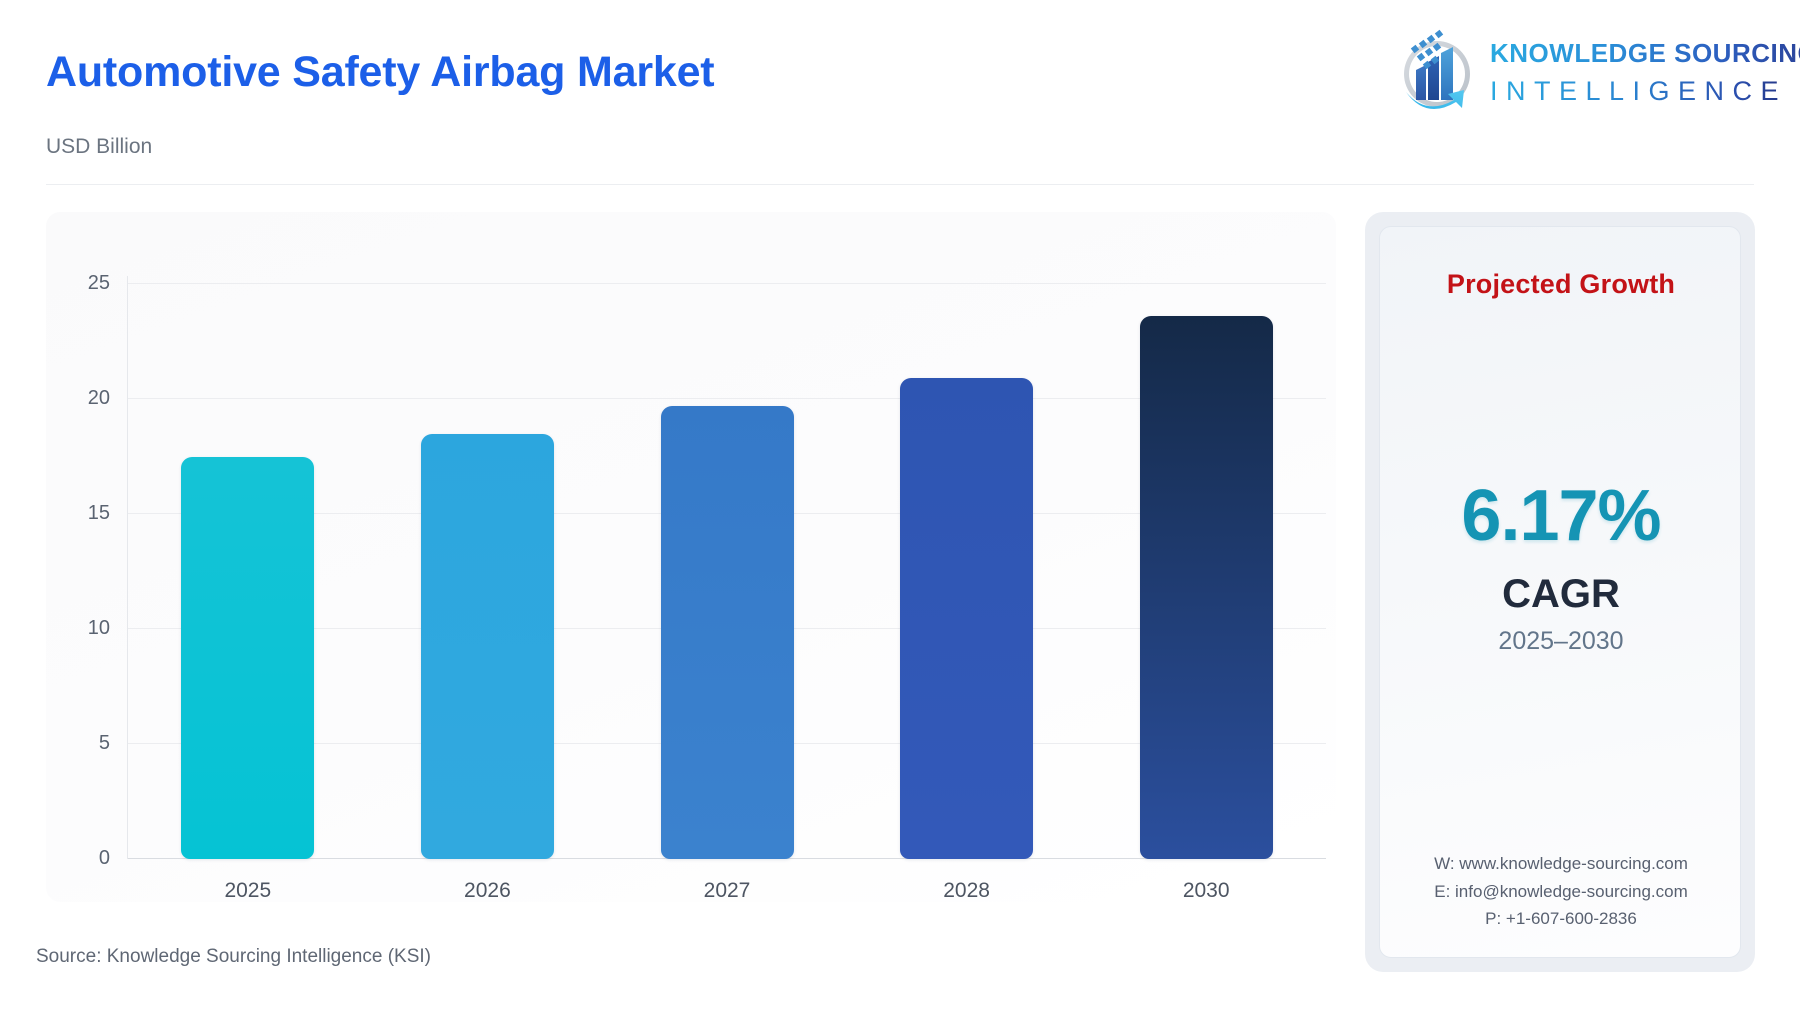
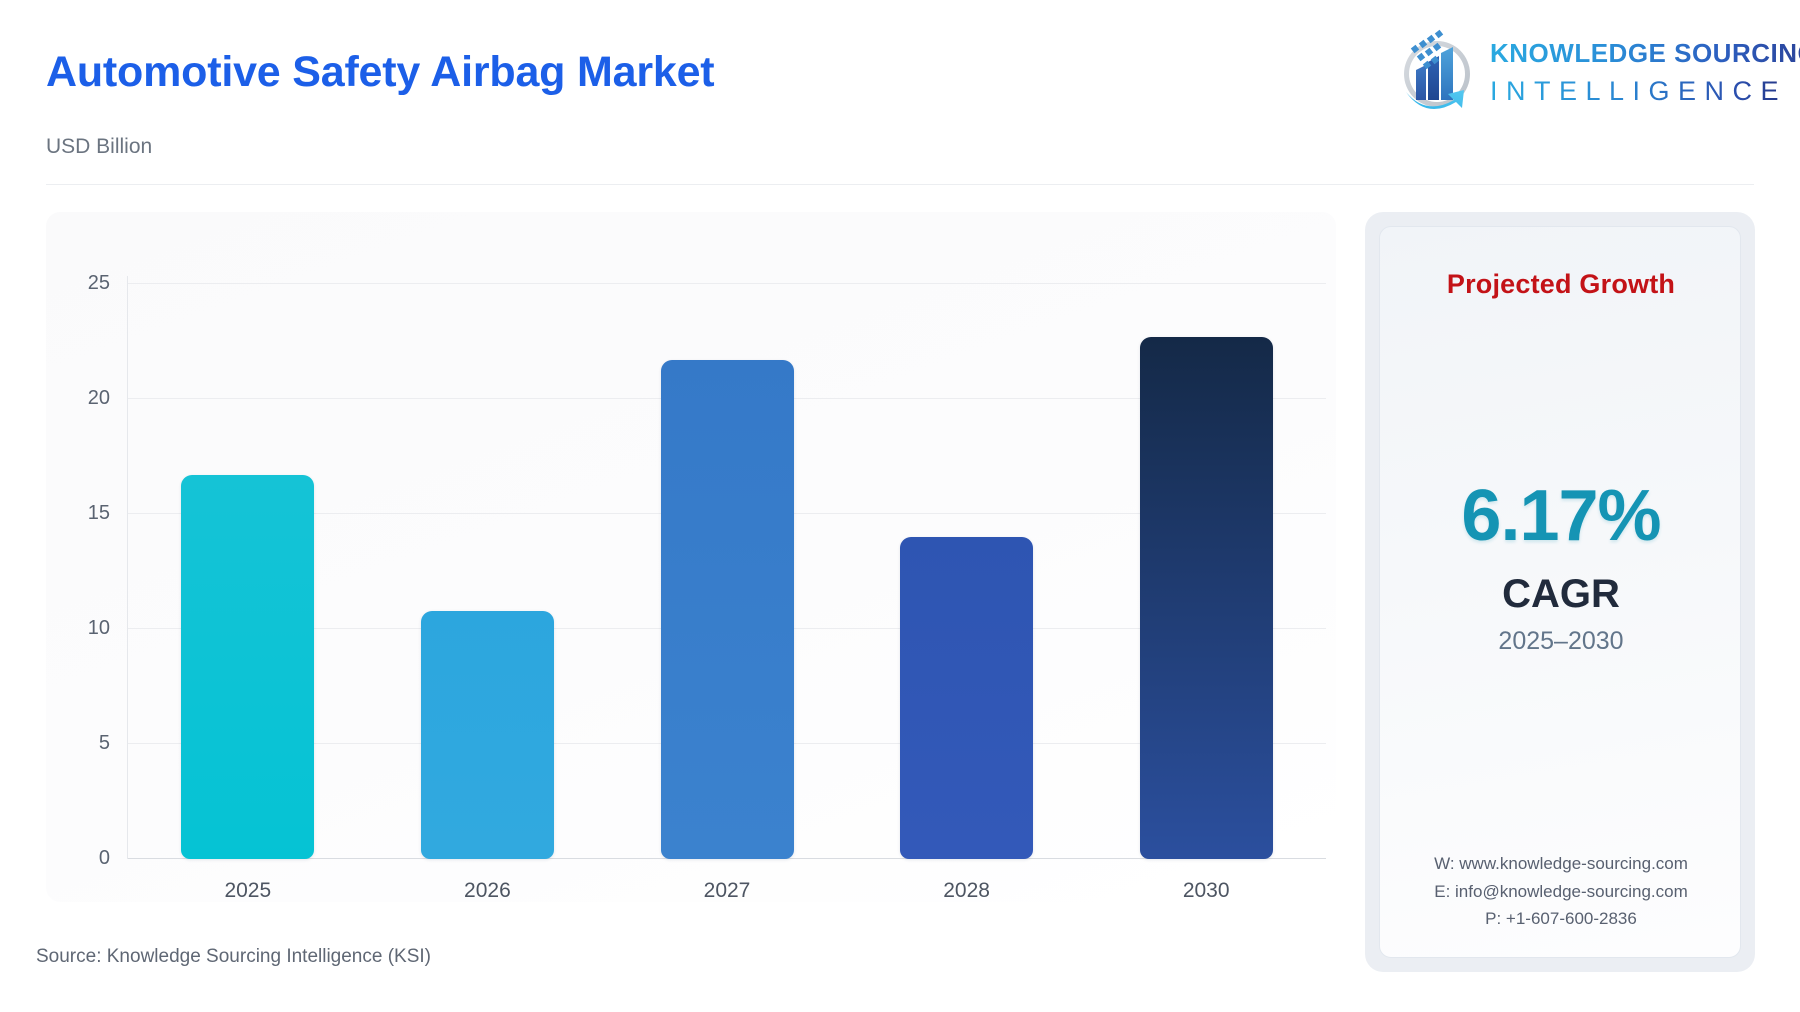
2025: 17.5 -> 16.7
2026: 18.5 -> 10.8
2027: 19.7 -> 21.7
2028: 20.9 -> 14.0
2030: 23.6 -> 22.7
